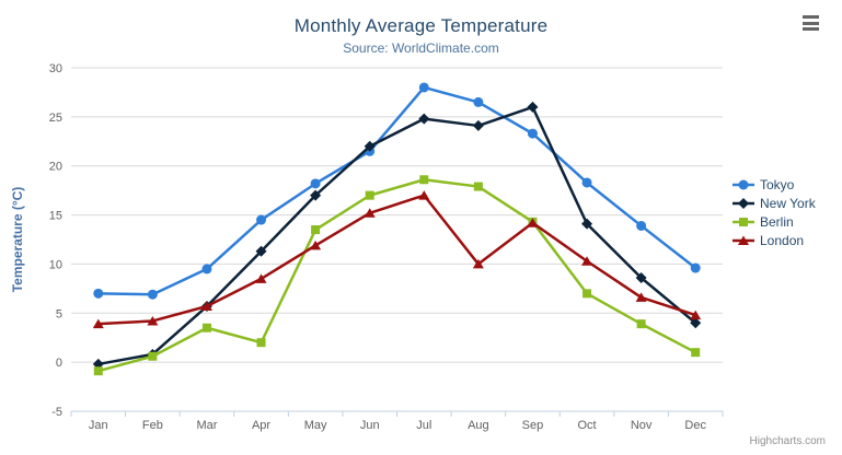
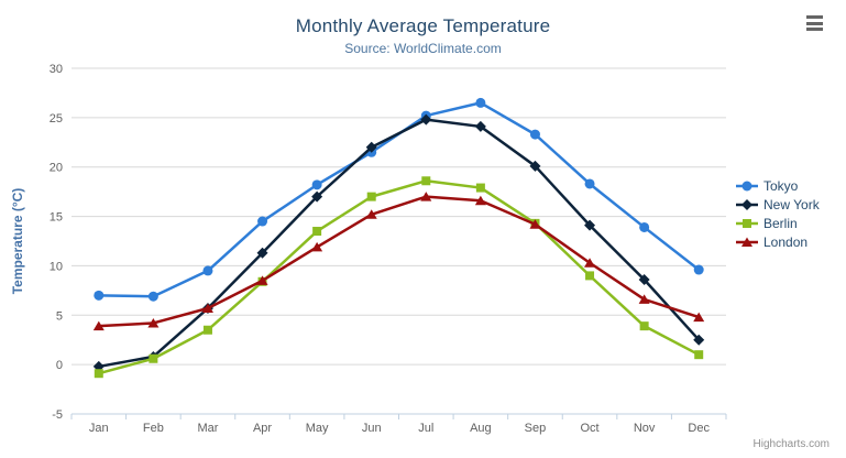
Berlin/Apr: 2 -> 8
Tokyo/Jul: 28 -> 25
London/Aug: 10 -> 17
New York/Sep: 26 -> 20
Berlin/Oct: 7 -> 9
New York/Dec: 4 -> 2
